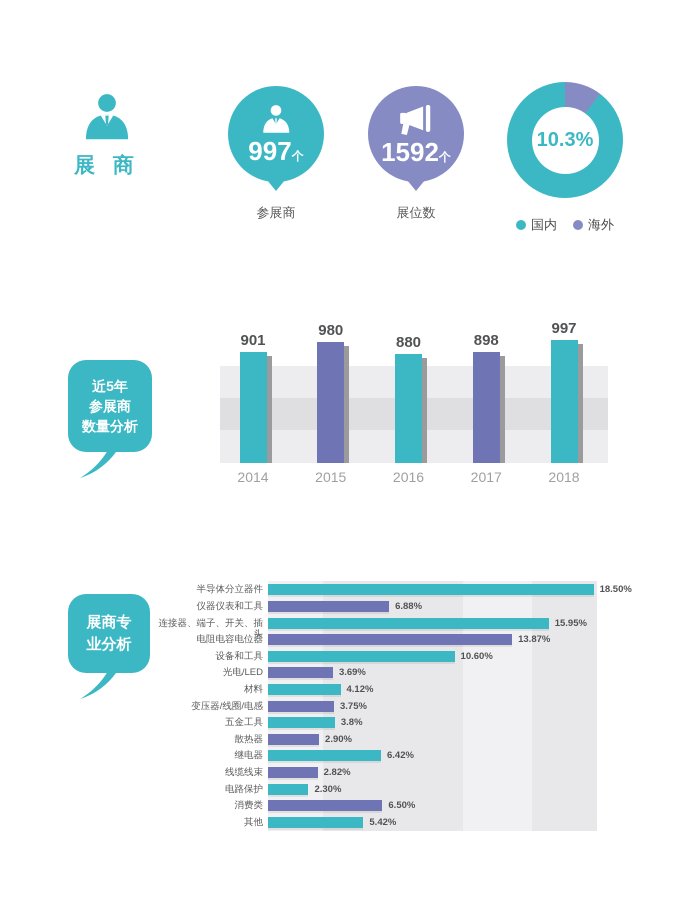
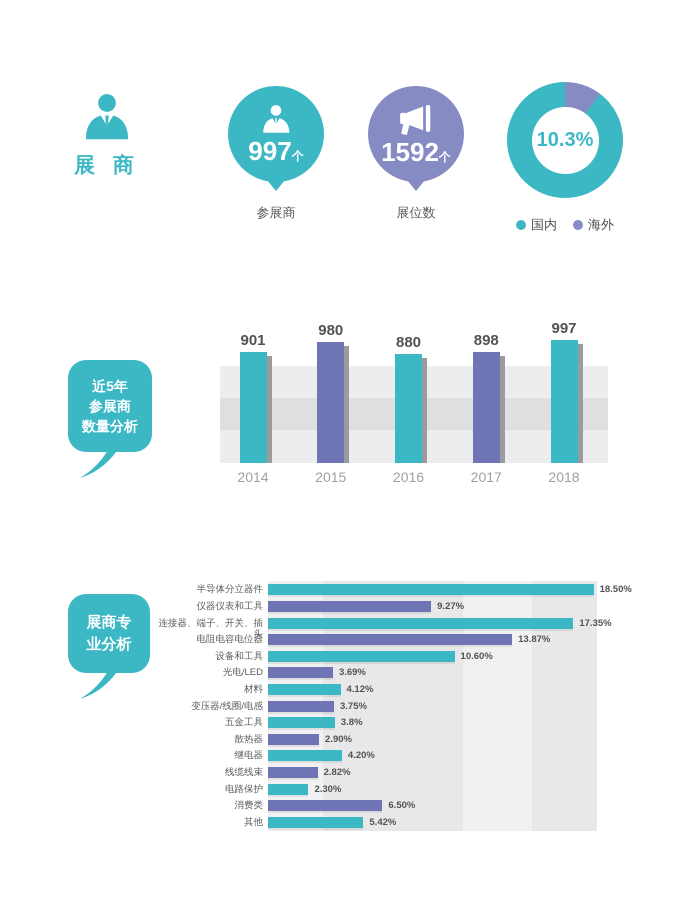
展商专业分析/仪器仪表和工具: 6.88% -> 9.27%
展商专业分析/连接器、端子、开关、插头: 15.95% -> 17.35%
展商专业分析/继电器: 6.42% -> 4.20%
